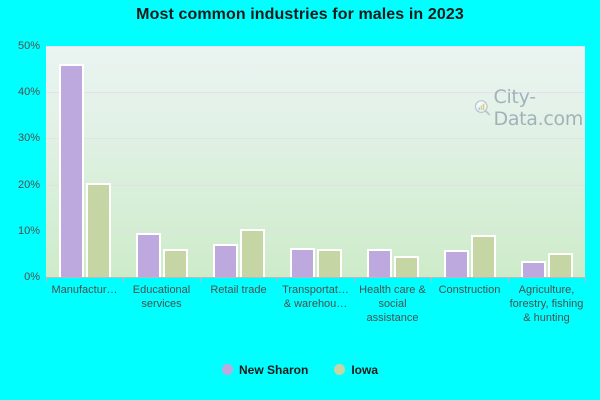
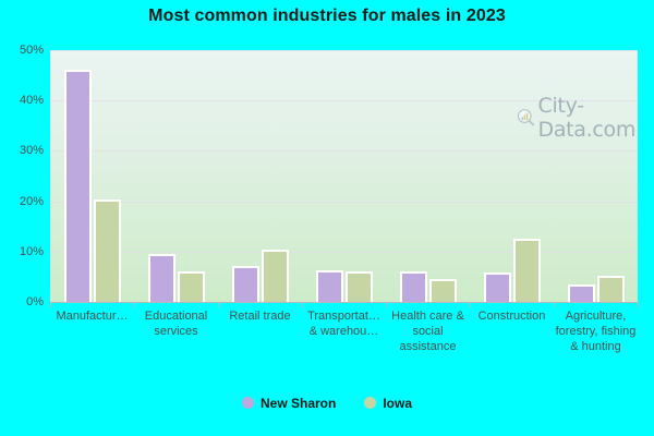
Iowa/Construction: 9% -> 12%
